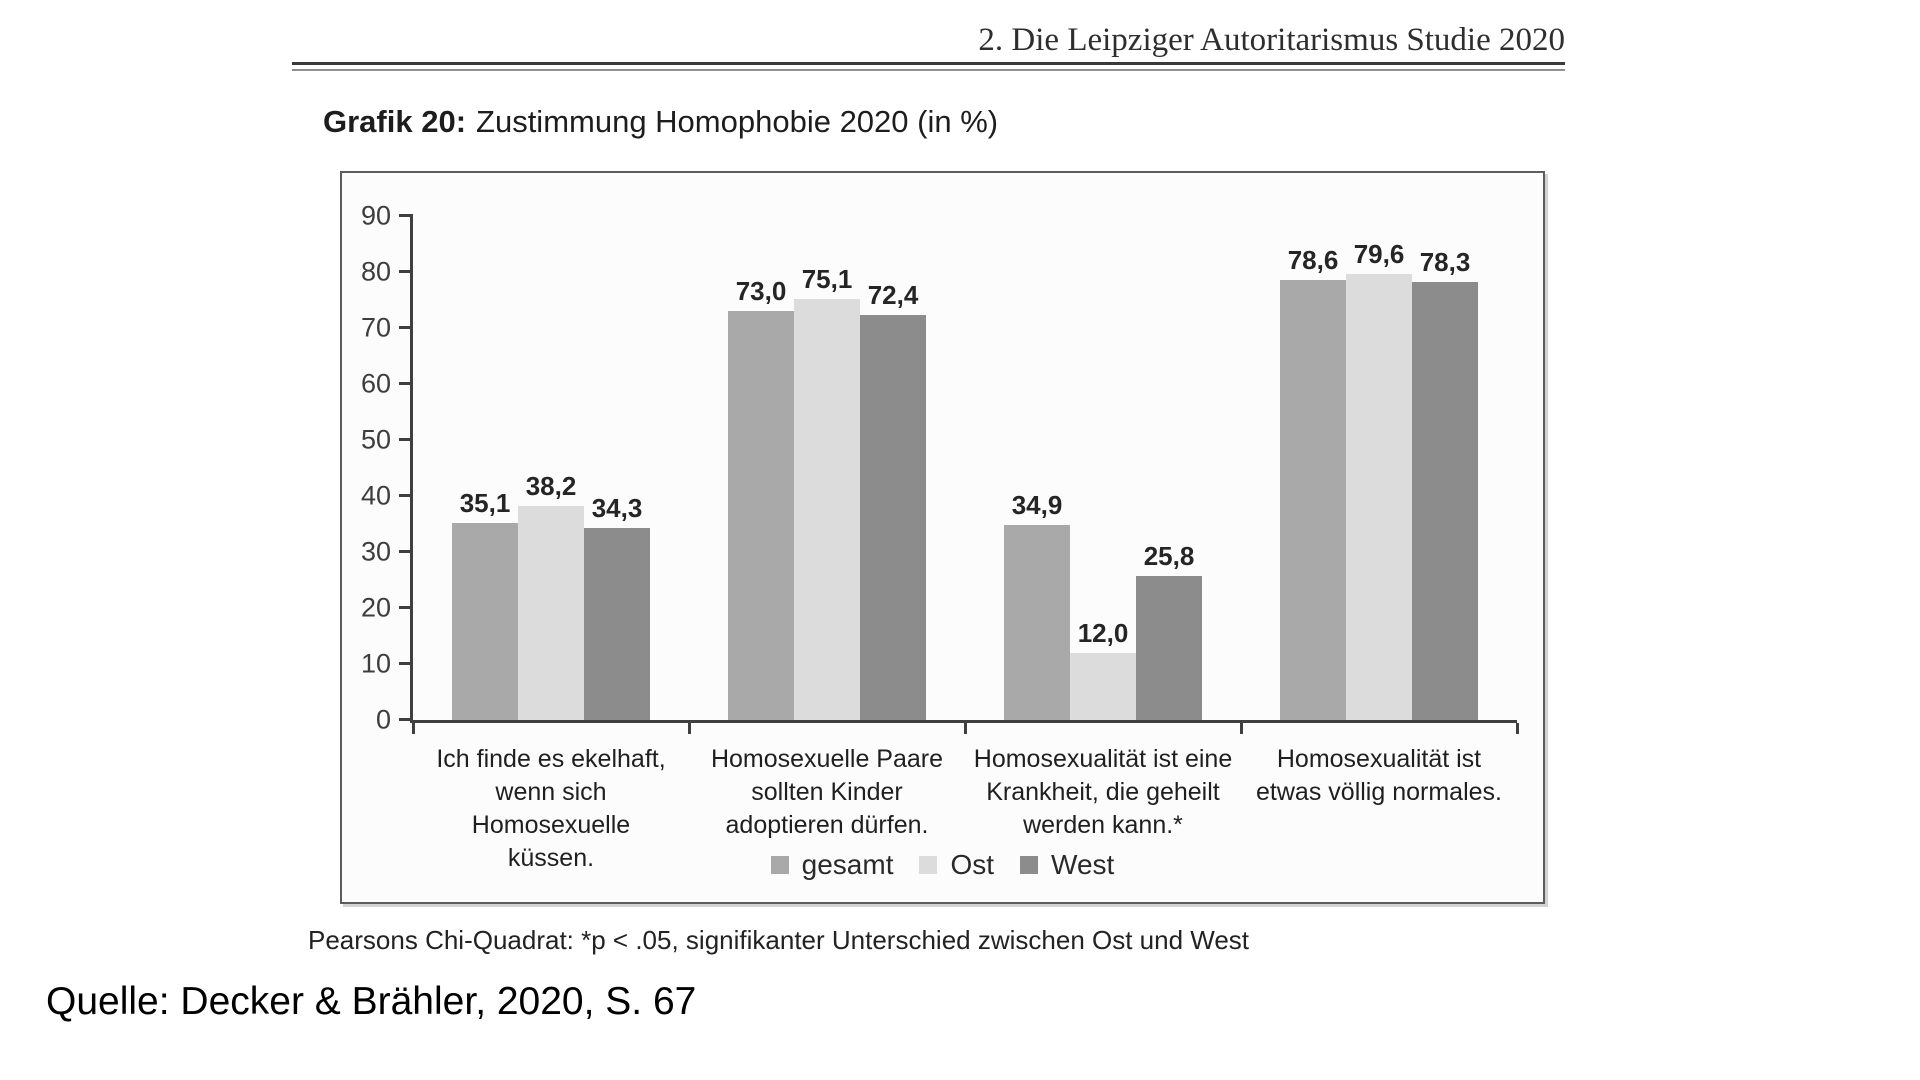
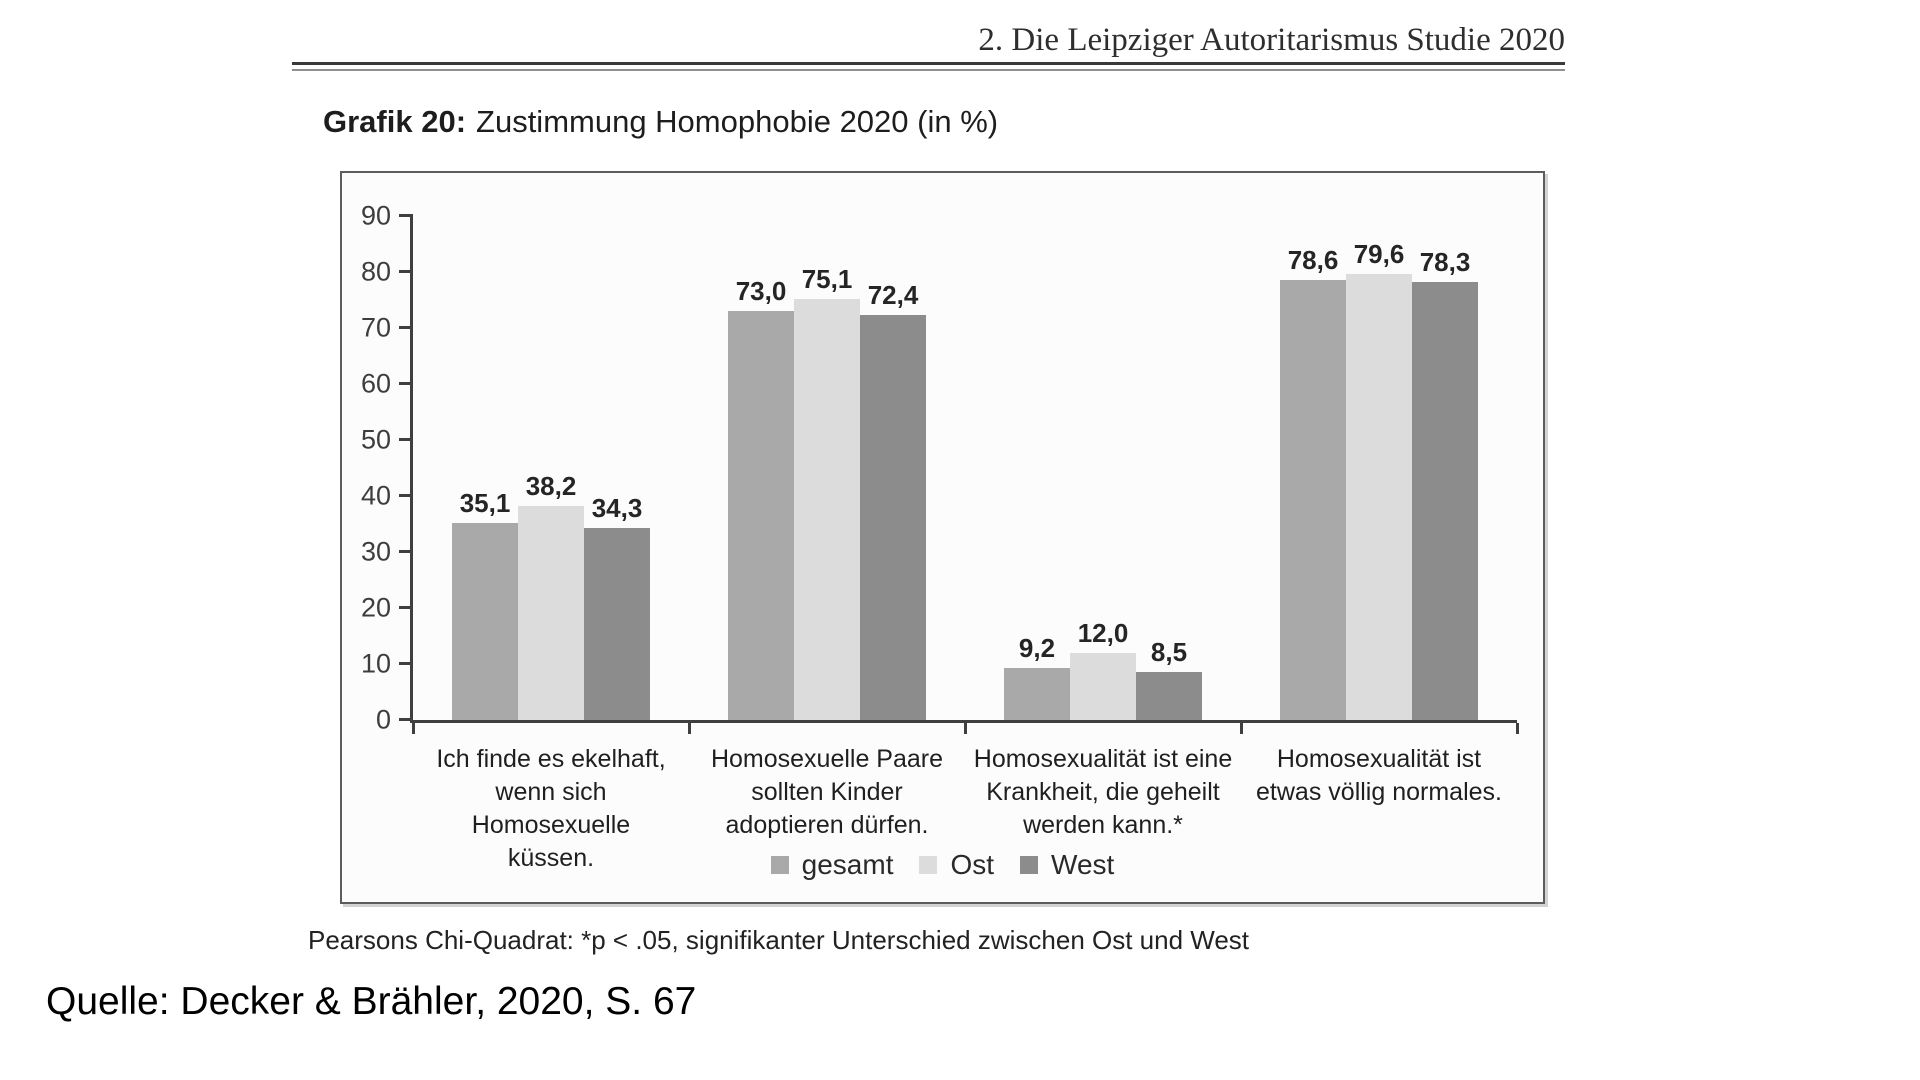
gesamt/Homosexualität ist eine Krankheit, die geheilt werden kann.*: 34,9 -> 9,2
West/Homosexualität ist eine Krankheit, die geheilt werden kann.*: 25,8 -> 8,5
